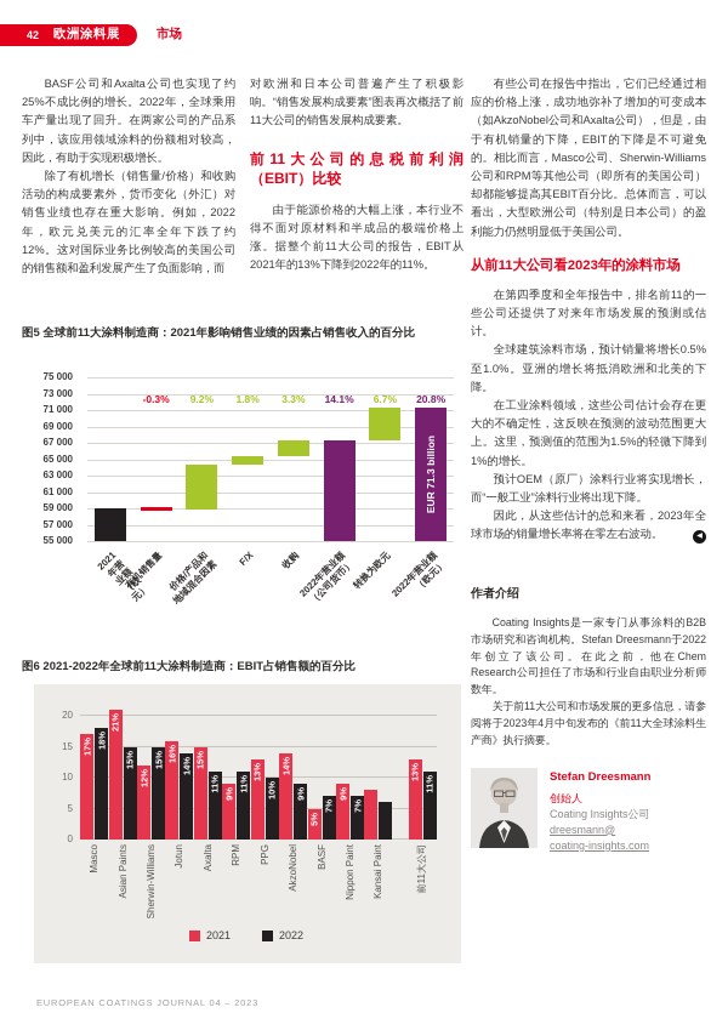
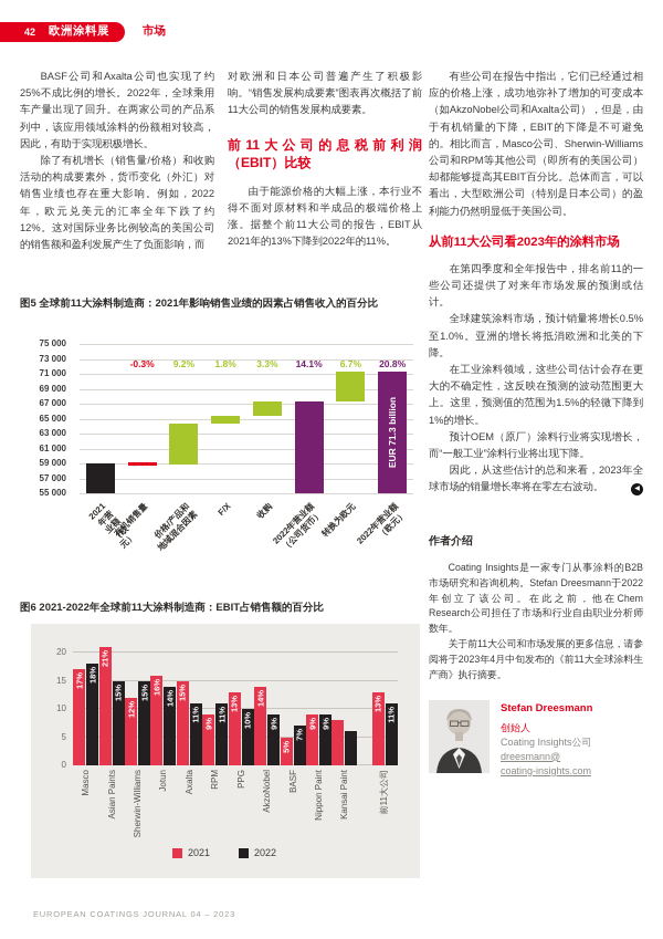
图6 2021-2022年全球前11大涂料制造商：EBIT占销售额的百分比/2022/Nippon Paint: 7% -> 9%
